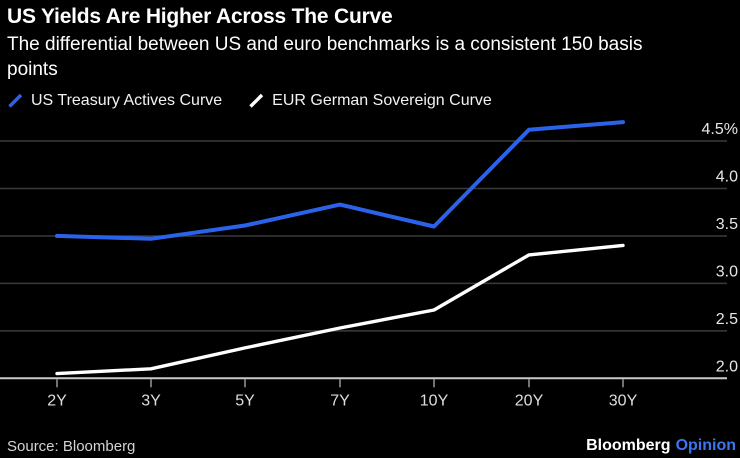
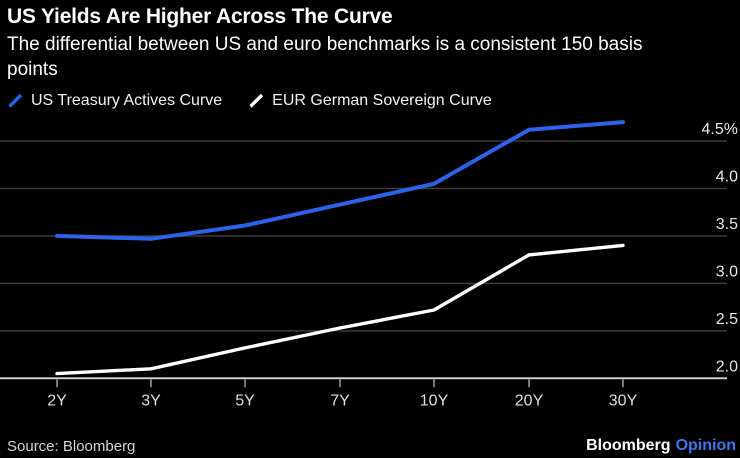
US Treasury Actives Curve/10Y: 3.6% -> 4.0%
